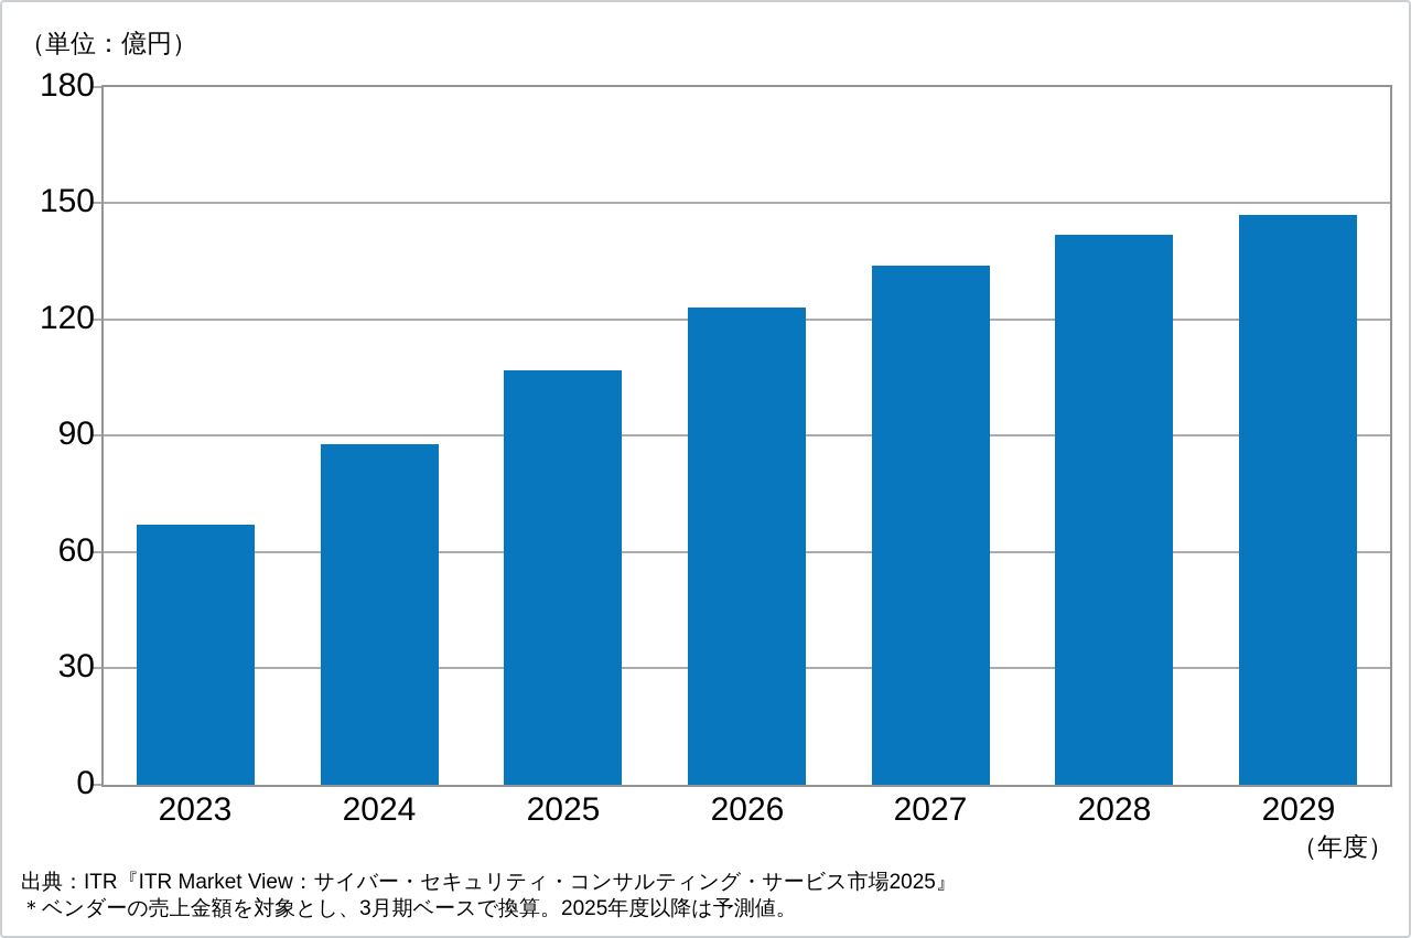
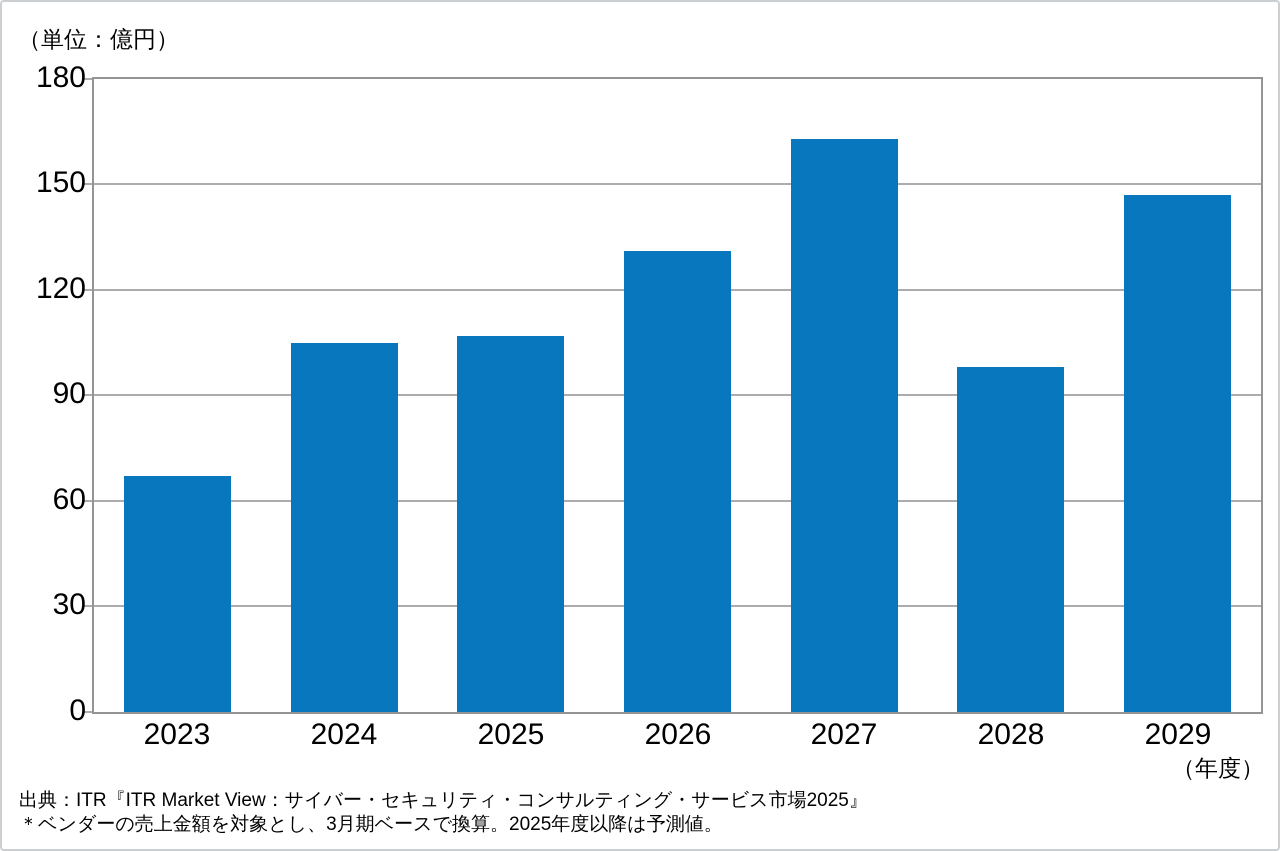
2024: 88 -> 105
2026: 123 -> 131
2027: 134 -> 163
2028: 142 -> 98
